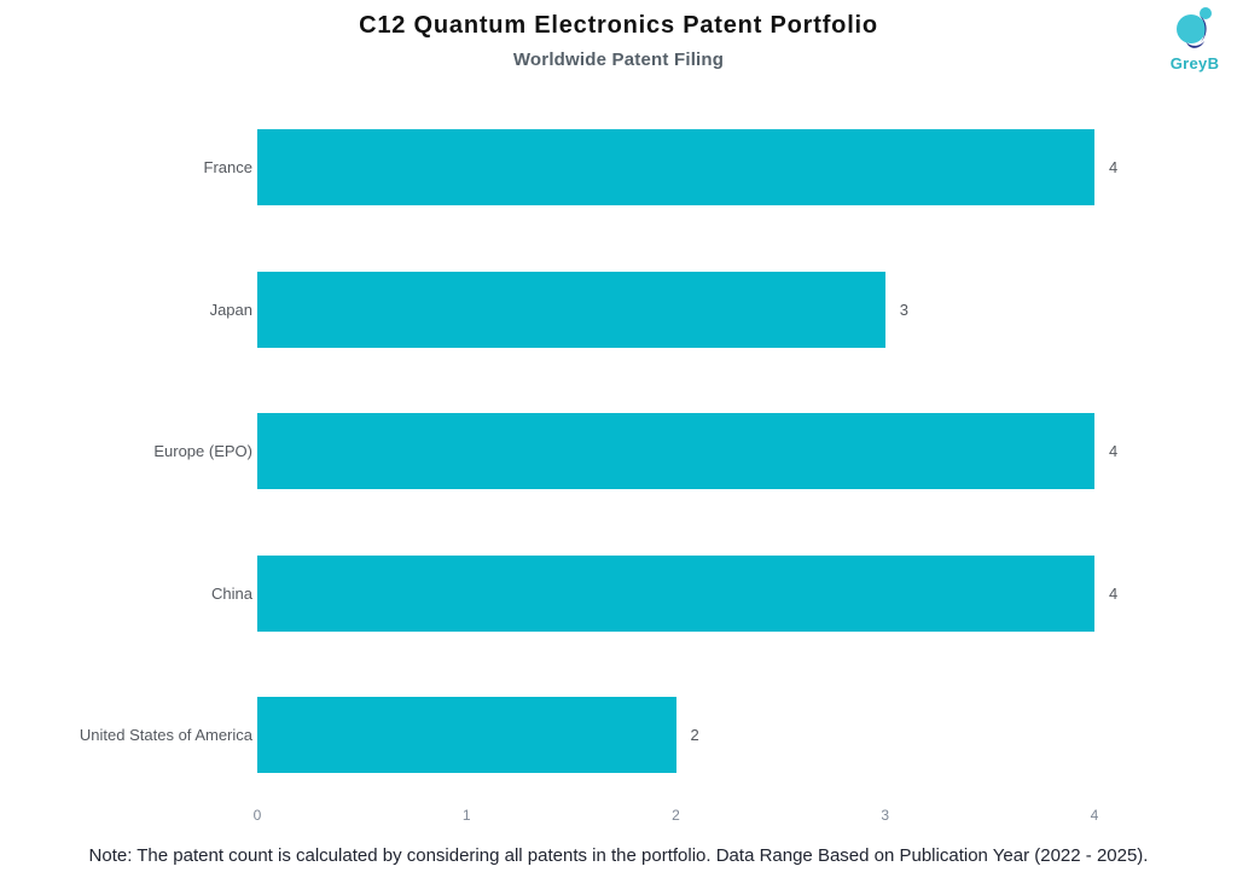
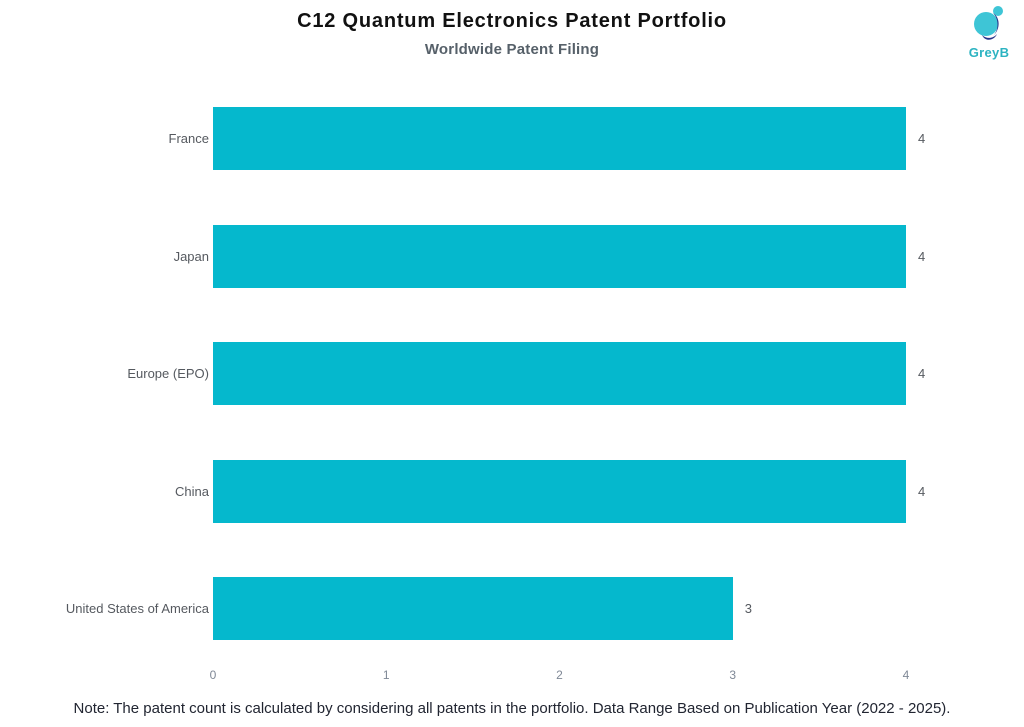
Japan: 3 -> 4
United States of America: 2 -> 3
